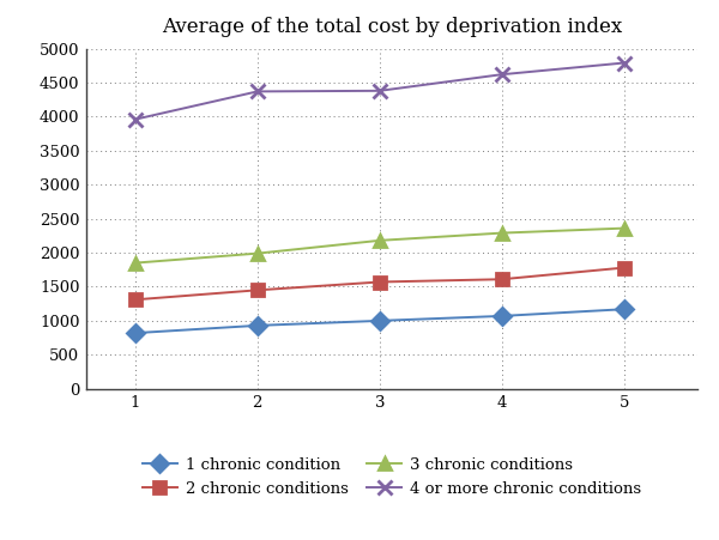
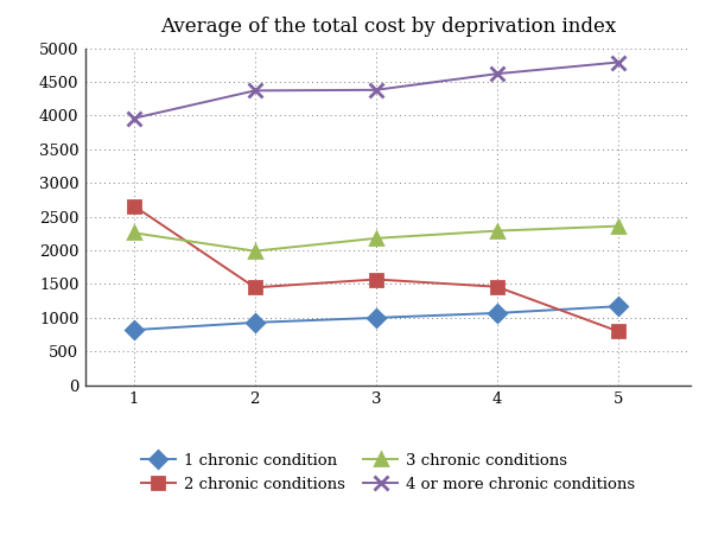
2 chronic conditions/1: 1310 -> 2660
3 chronic conditions/1: 1850 -> 2260
2 chronic conditions/4: 1610 -> 1460
2 chronic conditions/5: 1780 -> 800
